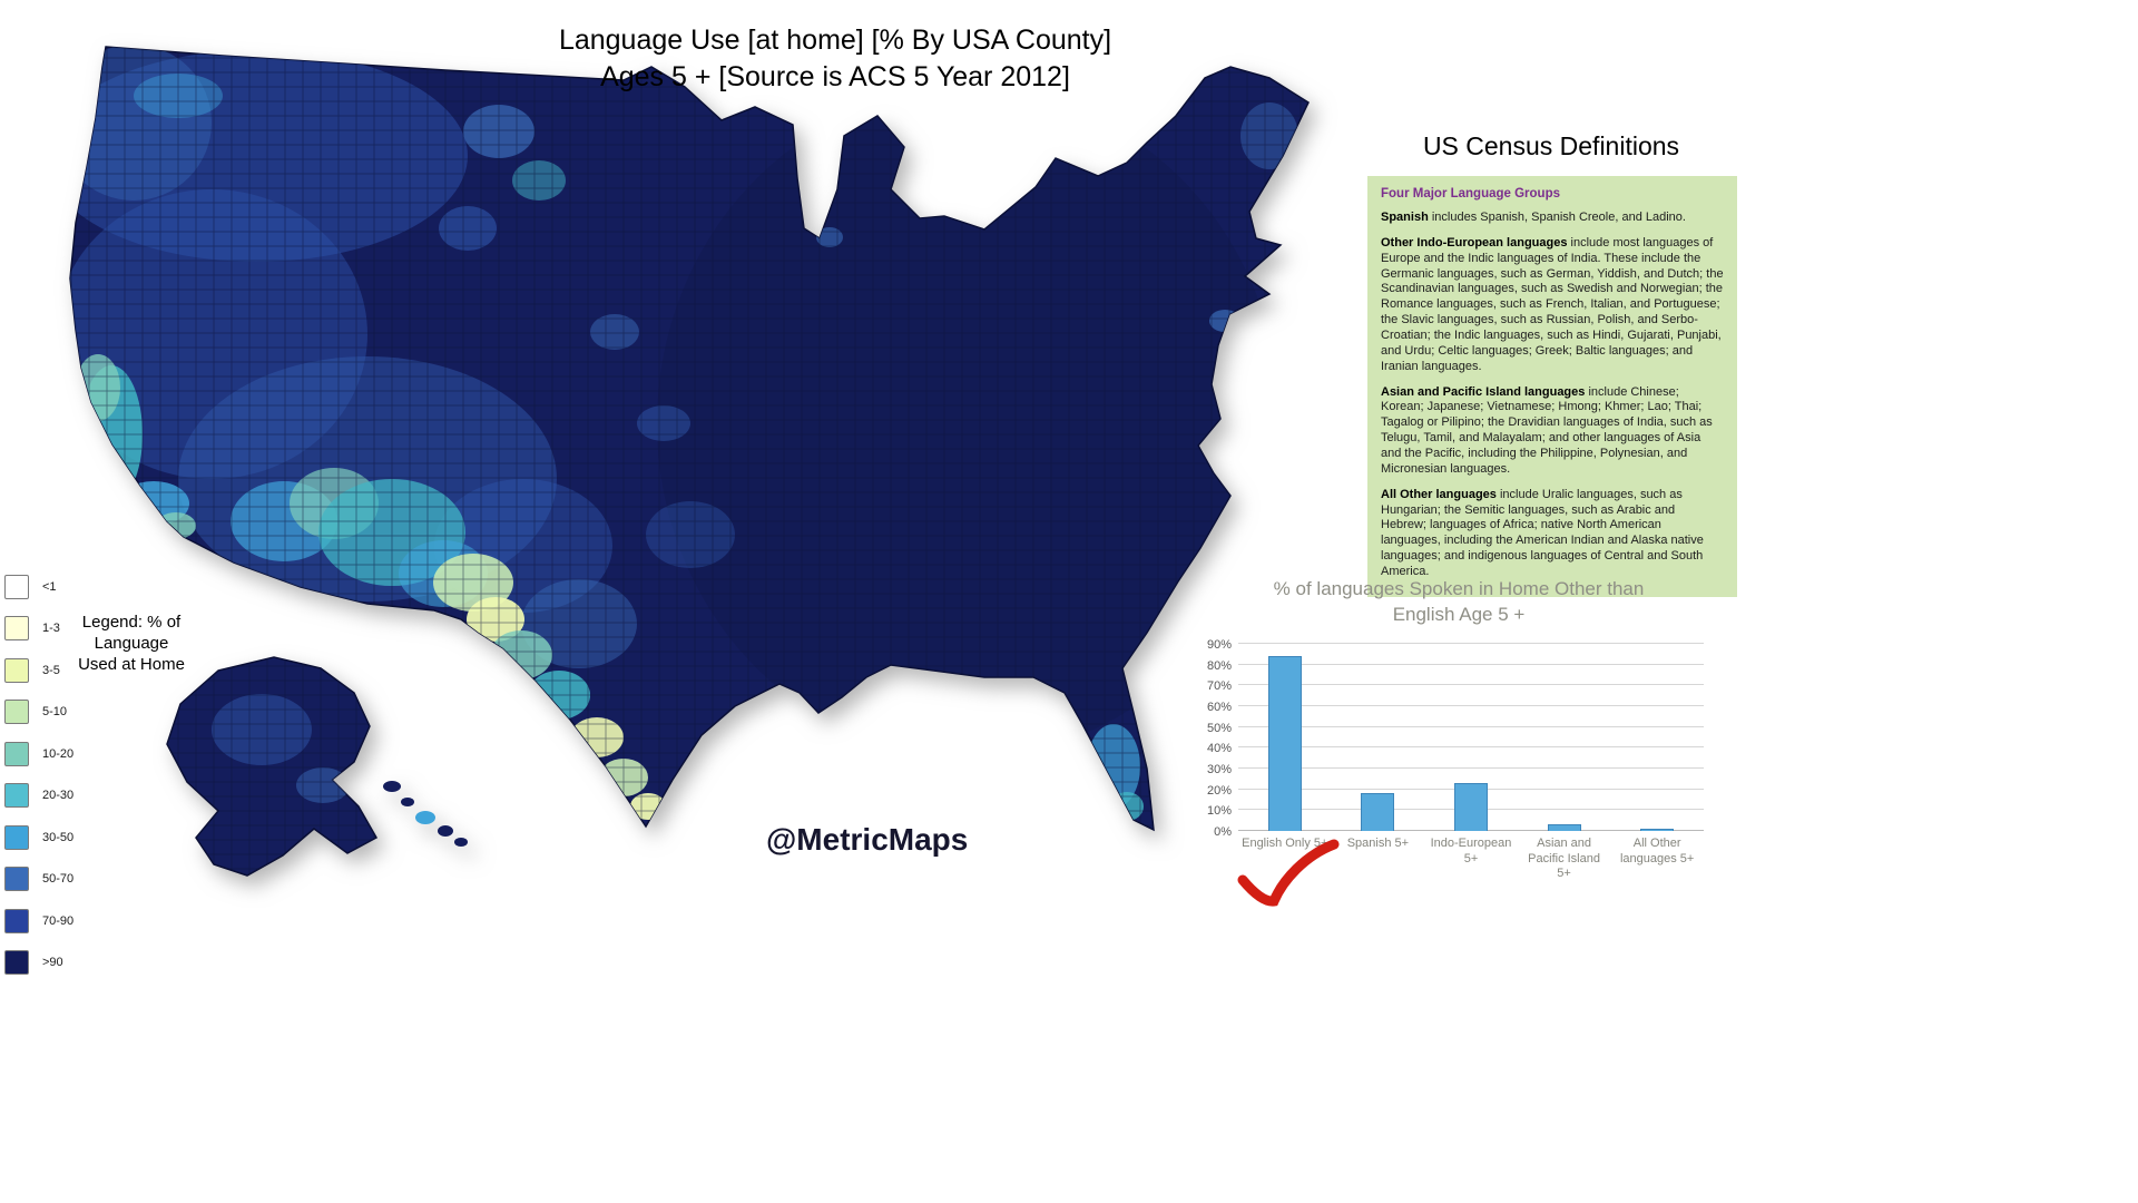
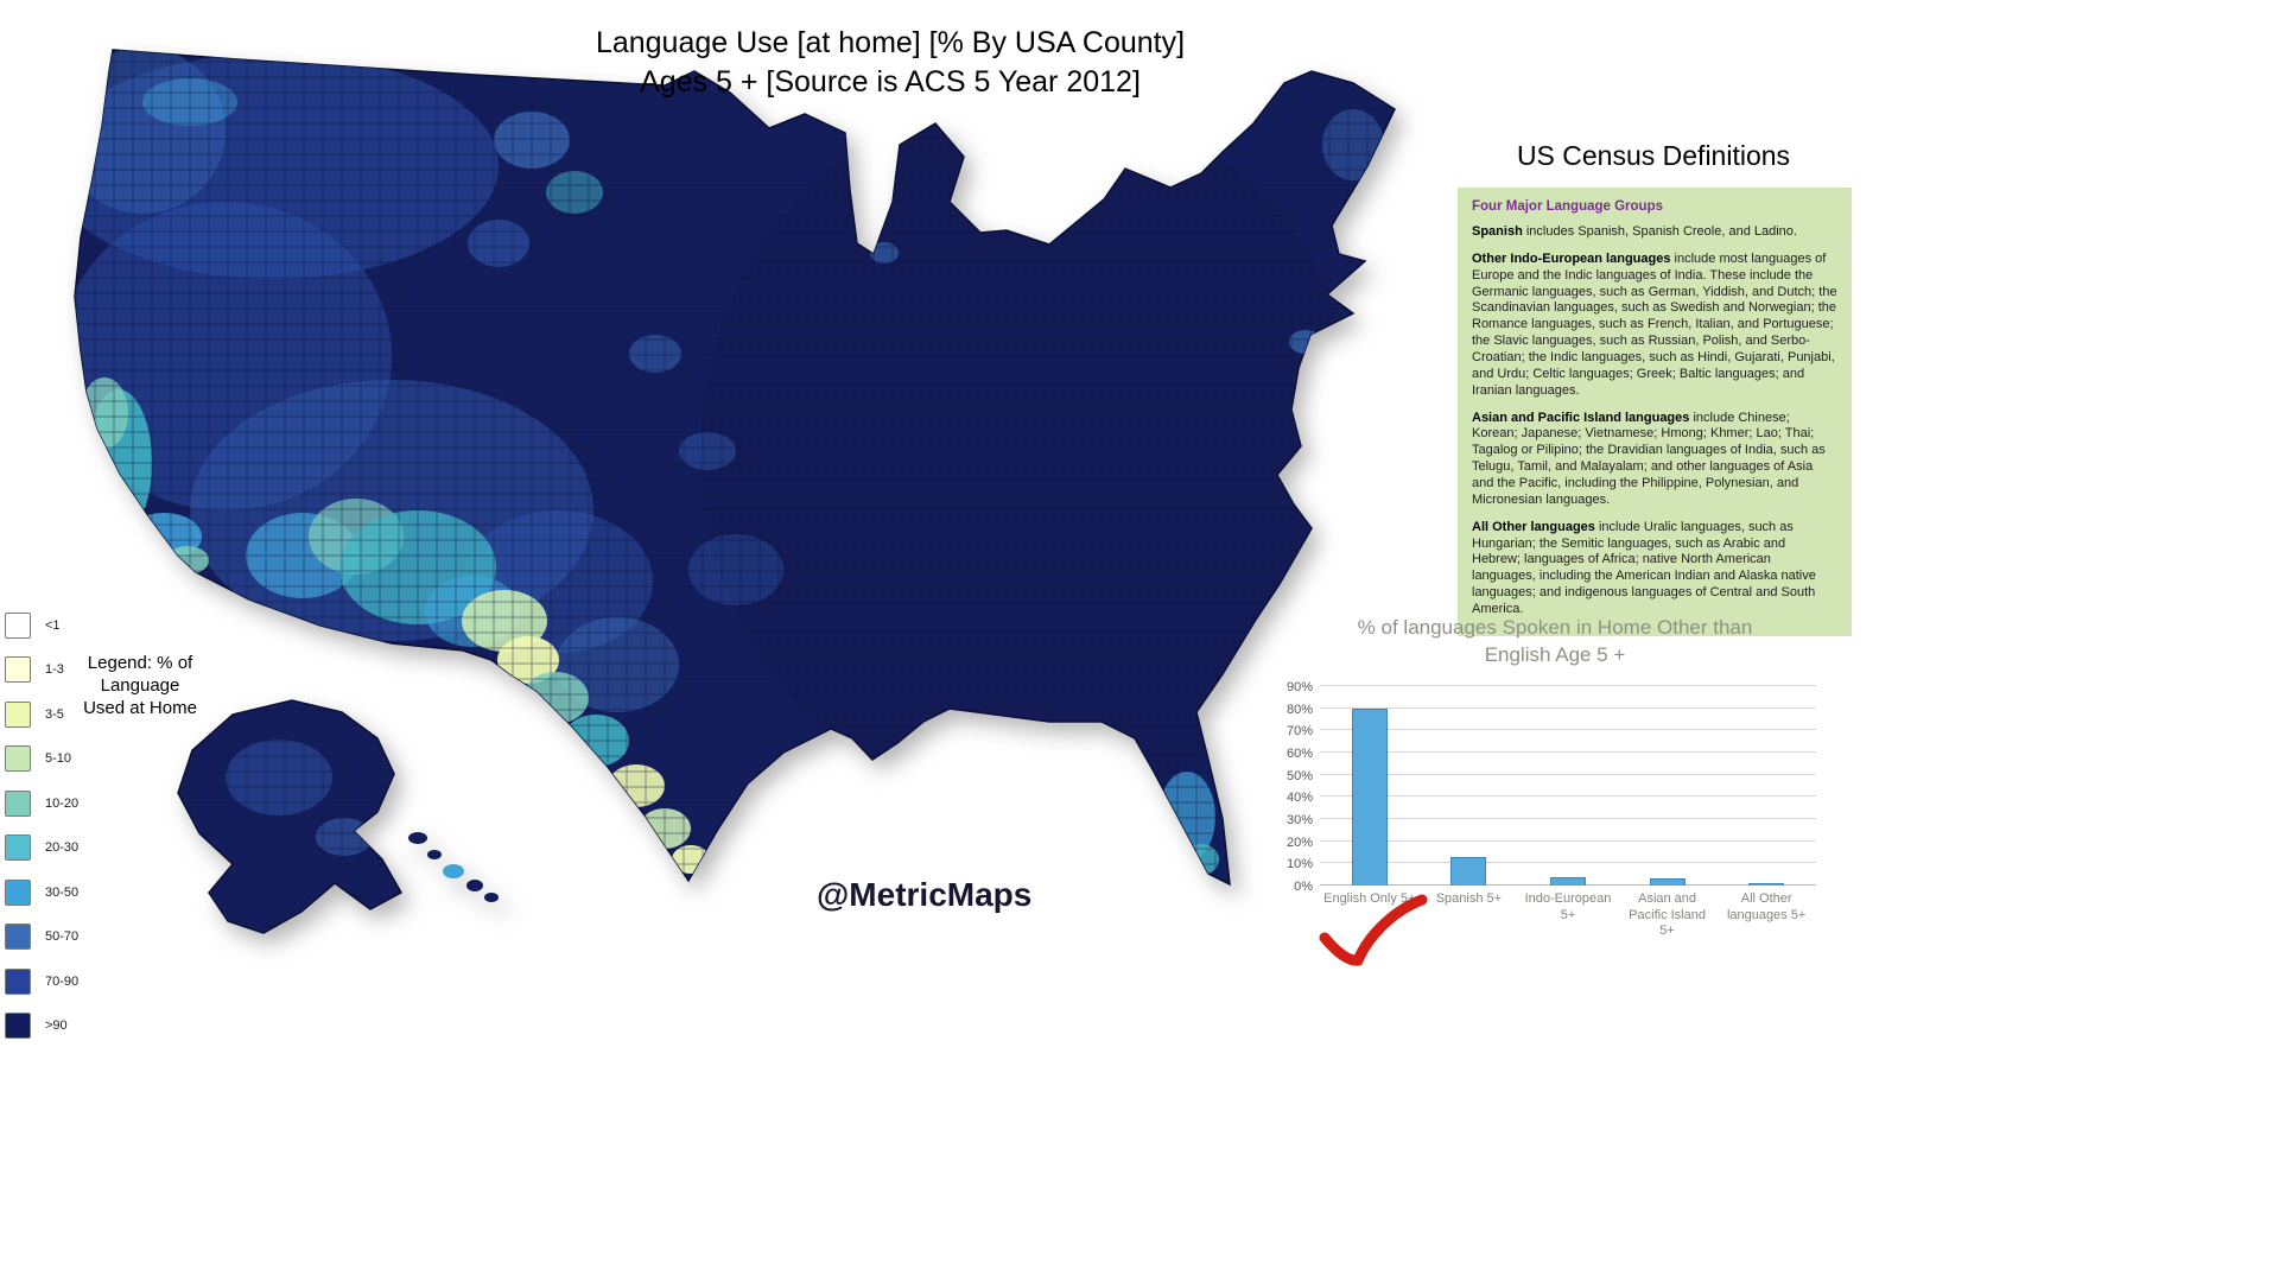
English Only 5+: 84% -> 80%
Spanish 5+: 18% -> 13%
Indo-European 5+: 23% -> 4%
